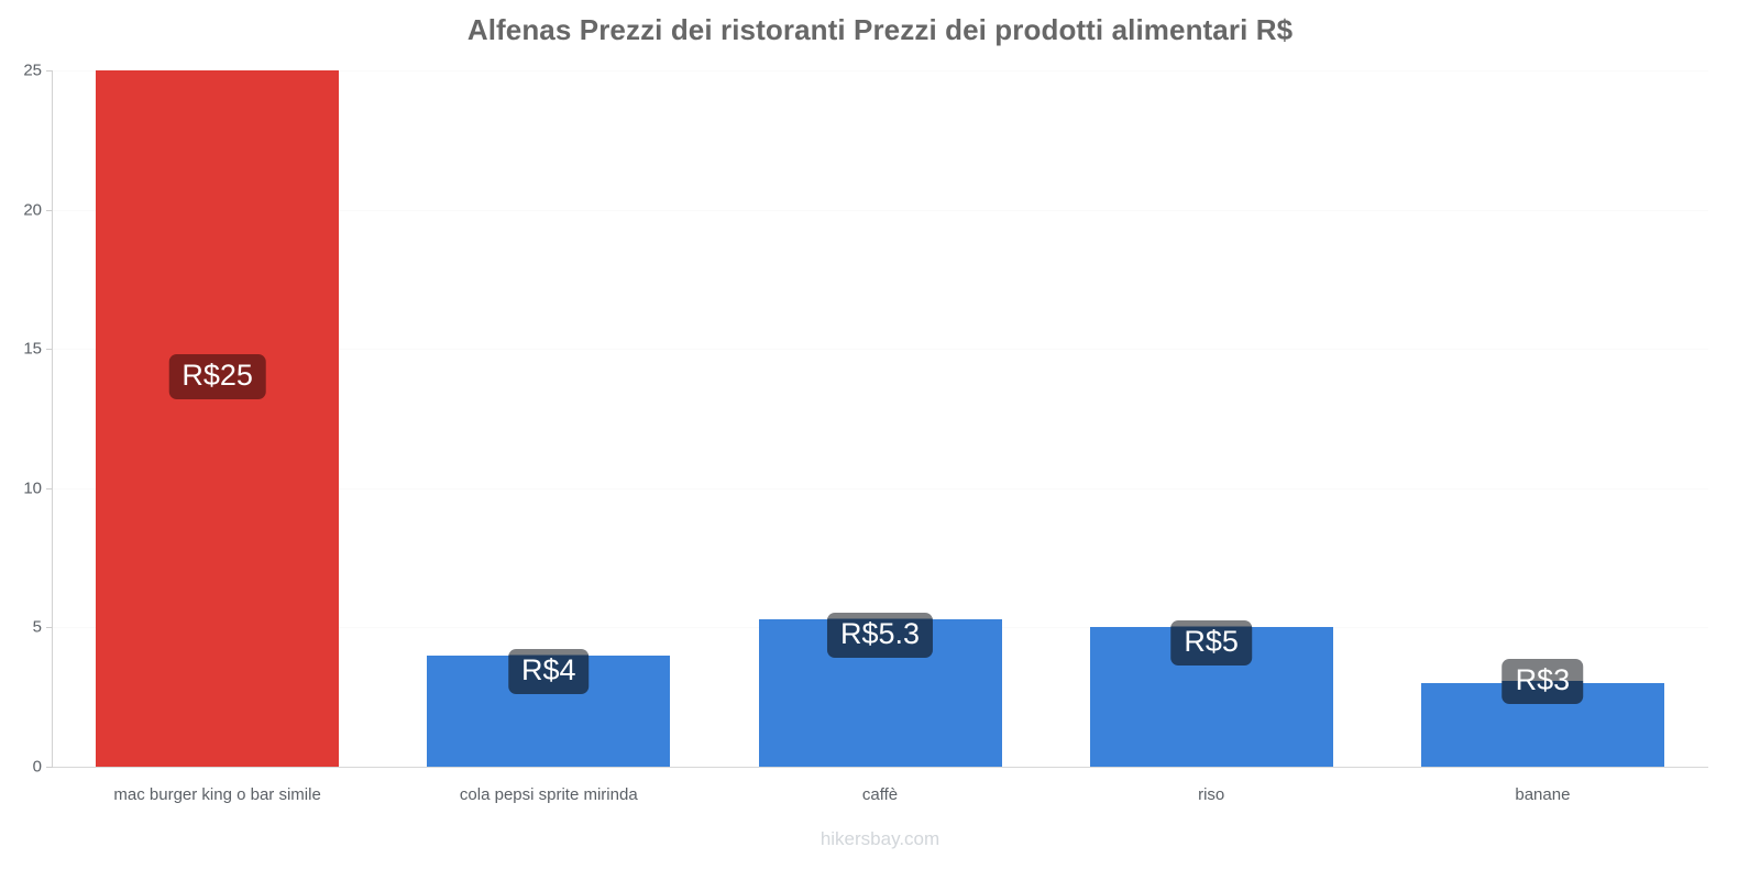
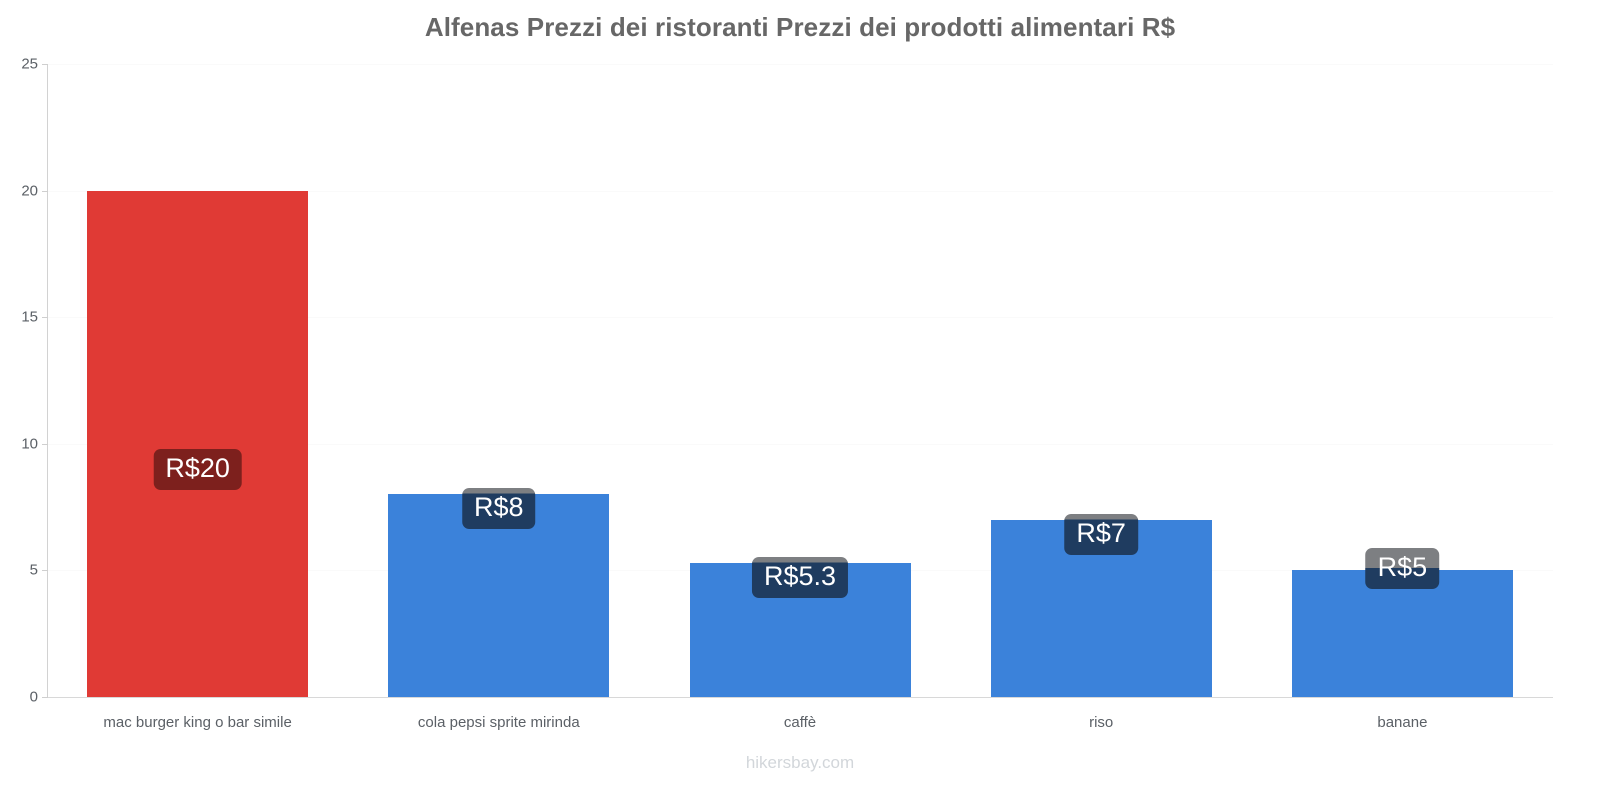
mac burger king o bar simile: 25 -> 20
cola pepsi sprite mirinda: 4 -> 8
riso: 5 -> 7
banane: 3 -> 5
